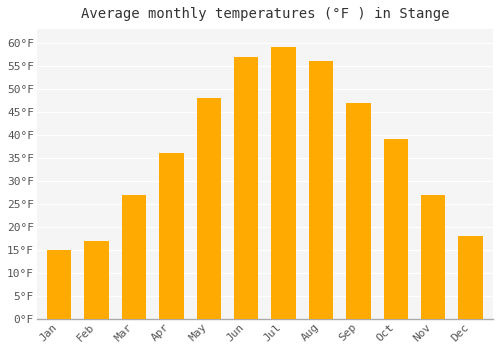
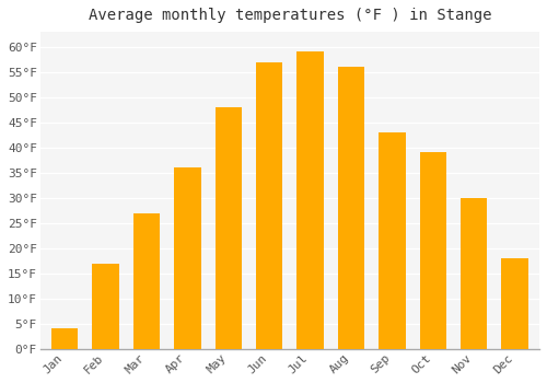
Jan: 15°F -> 4°F
Sep: 47°F -> 43°F
Nov: 27°F -> 30°F
